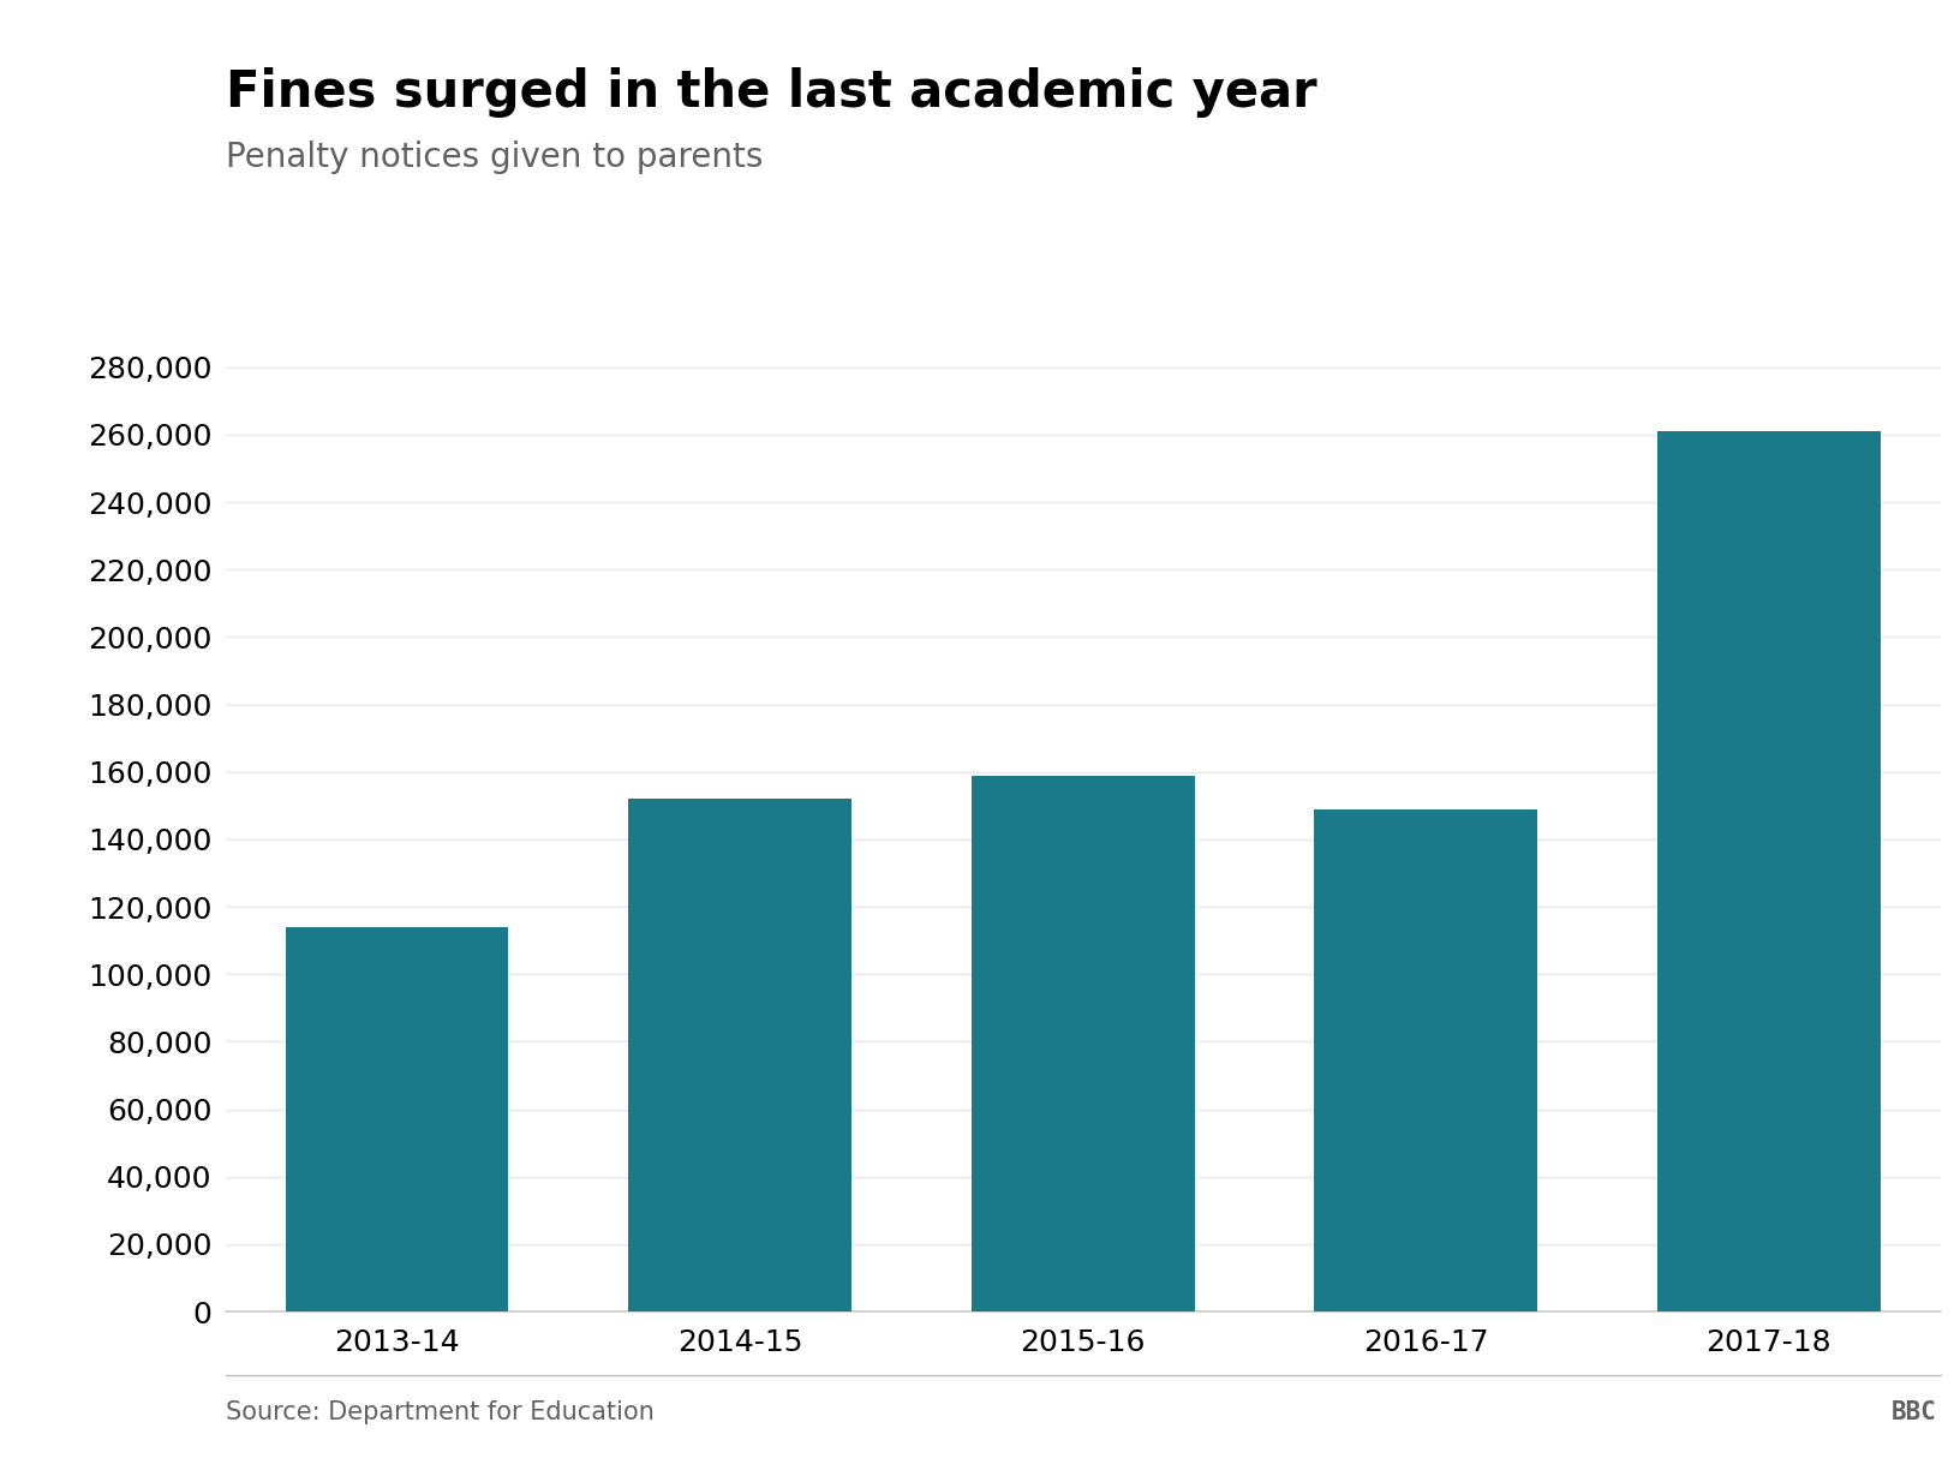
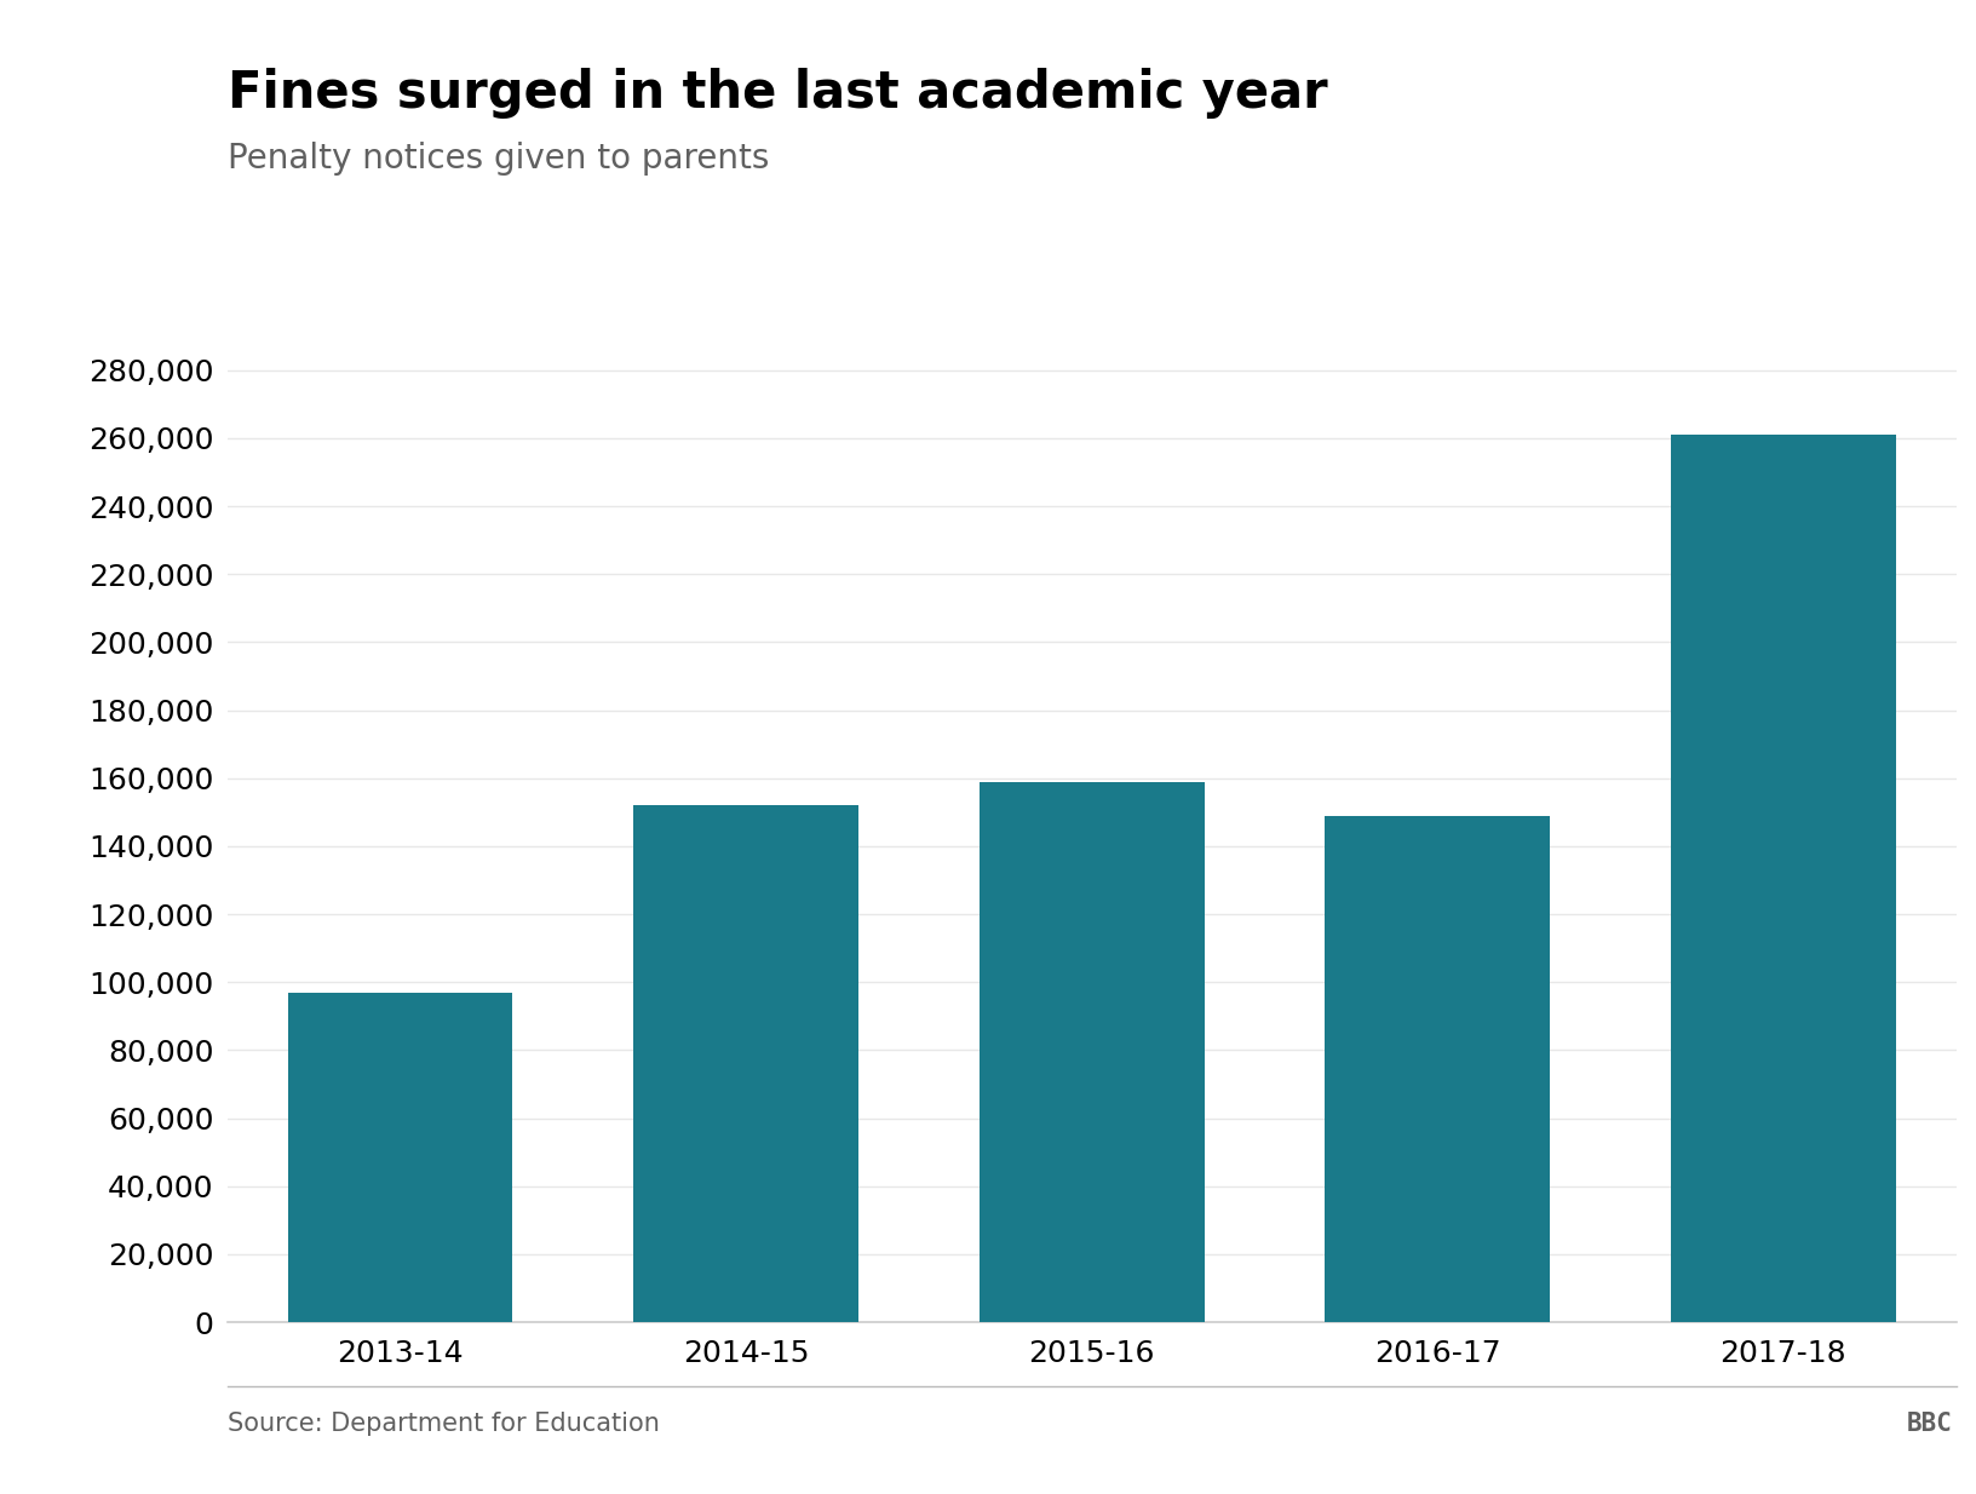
2013-14: 114,000 -> 97,000
